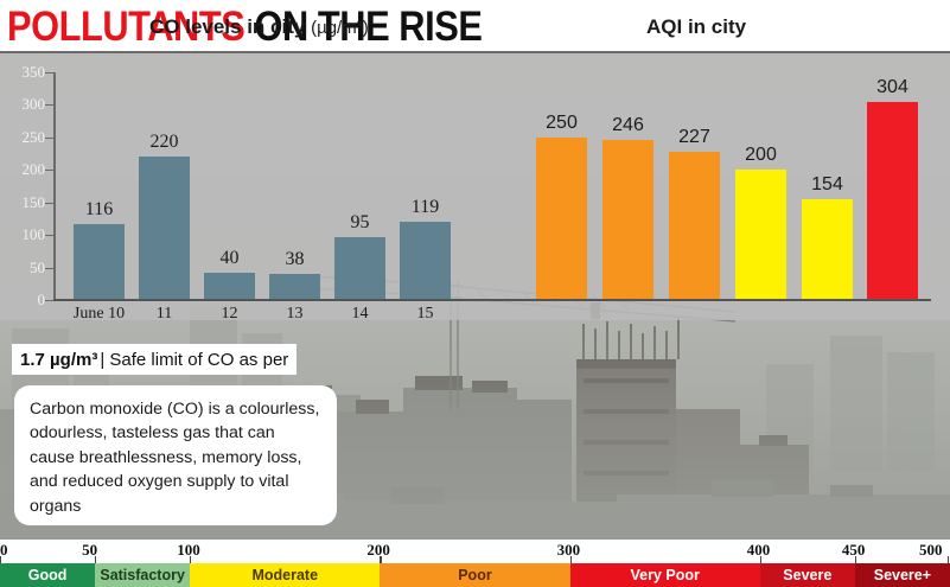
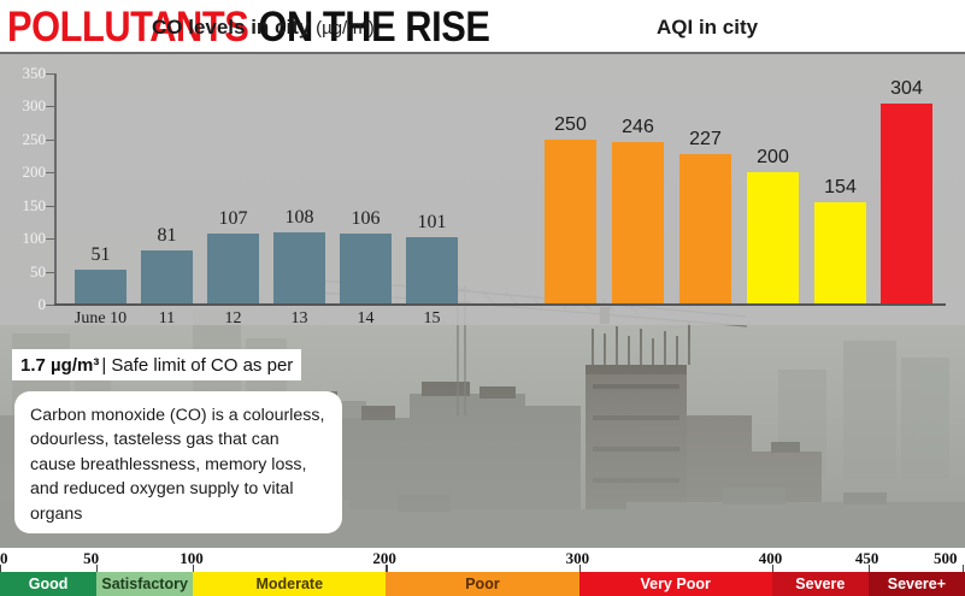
CO levels in city/June 10: 116 -> 51
CO levels in city/11: 220 -> 81
CO levels in city/12: 40 -> 107
CO levels in city/13: 38 -> 108
CO levels in city/14: 95 -> 106
CO levels in city/15: 119 -> 101
